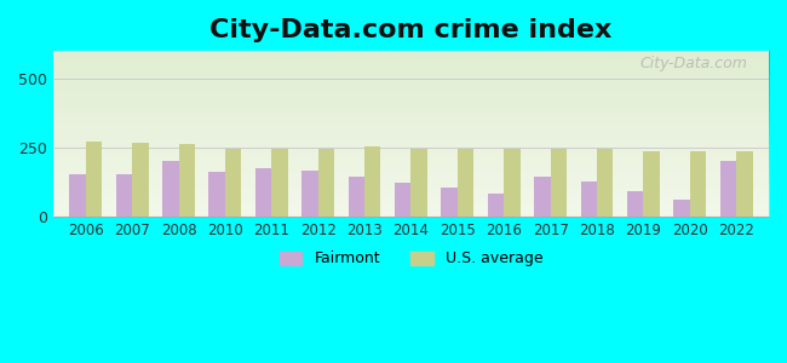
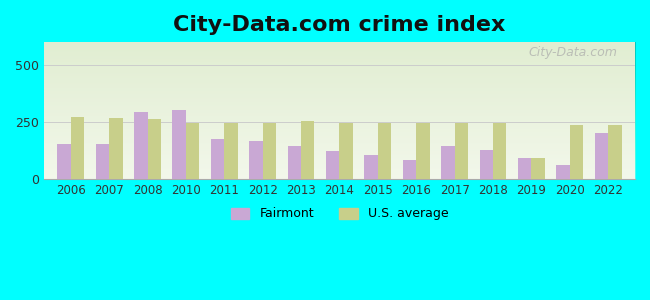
Fairmont/2008: 205 -> 295
Fairmont/2010: 165 -> 305
U.S. average/2019: 240 -> 95
